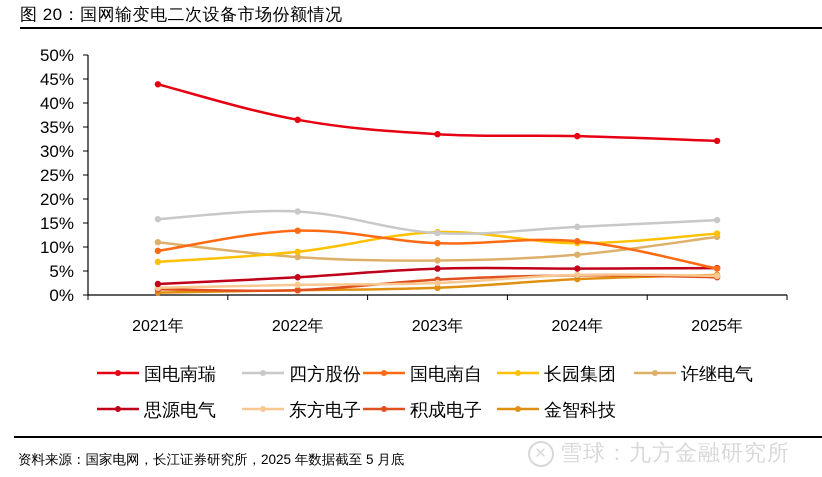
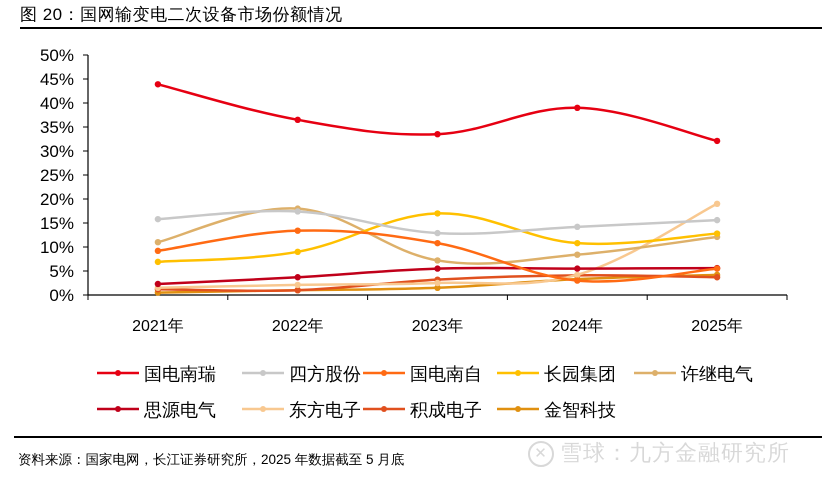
许继电气/2022年: 8% -> 18%
长园集团/2023年: 13% -> 17%
国电南瑞/2024年: 33% -> 39%
国电南自/2024年: 11% -> 3%
东方电子/2025年: 4% -> 19%
